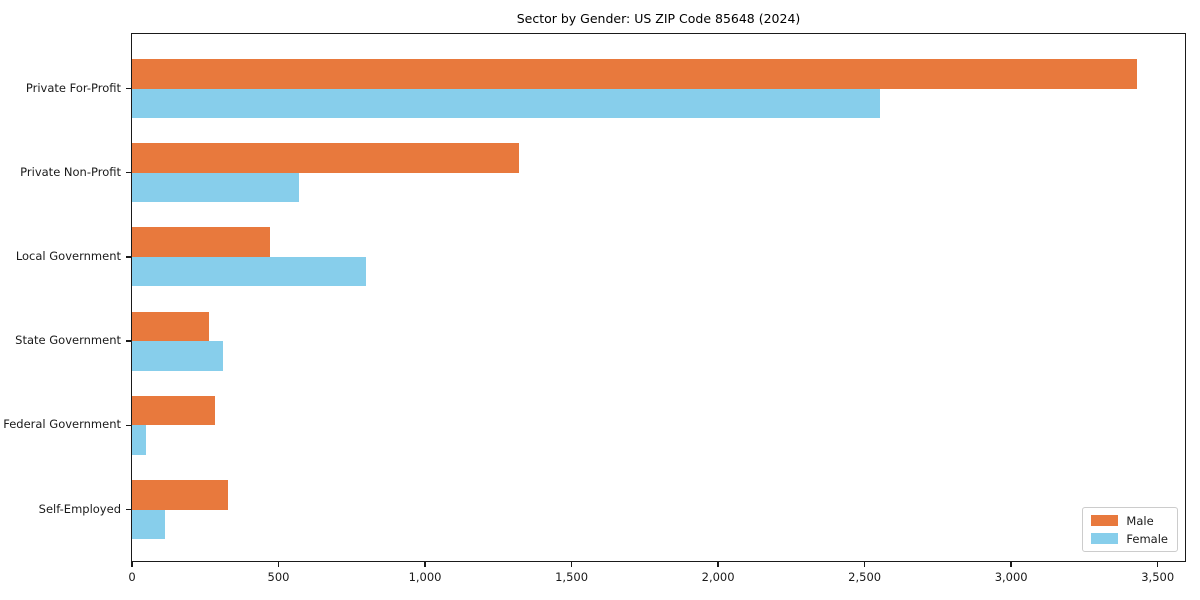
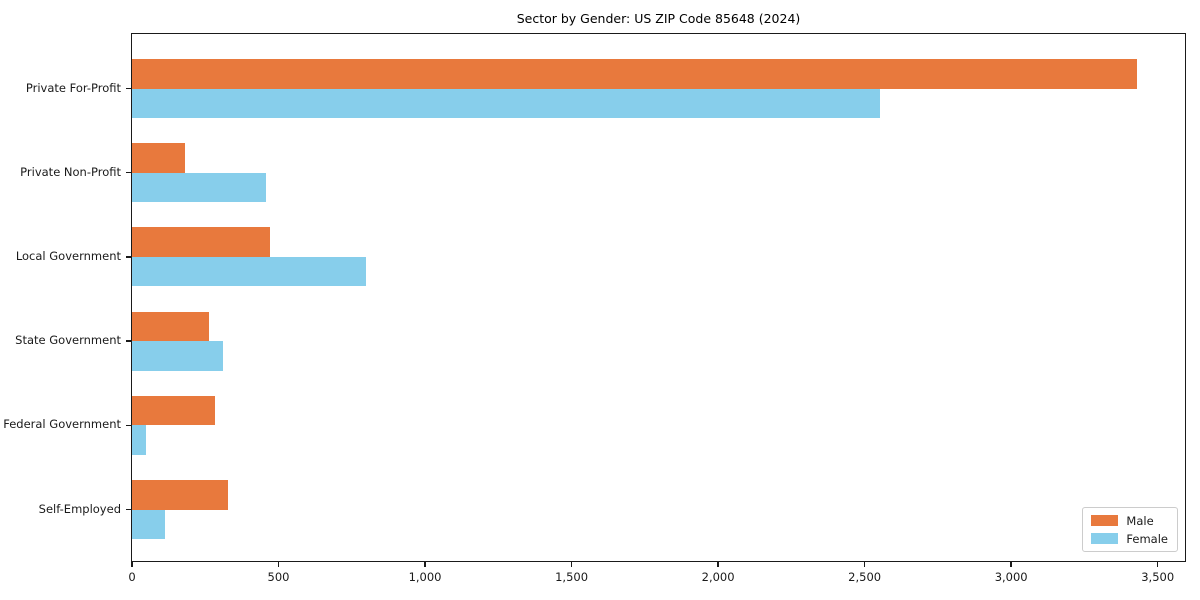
Male/Private Non-Profit: 1320 -> 180
Female/Private Non-Profit: 570 -> 460
